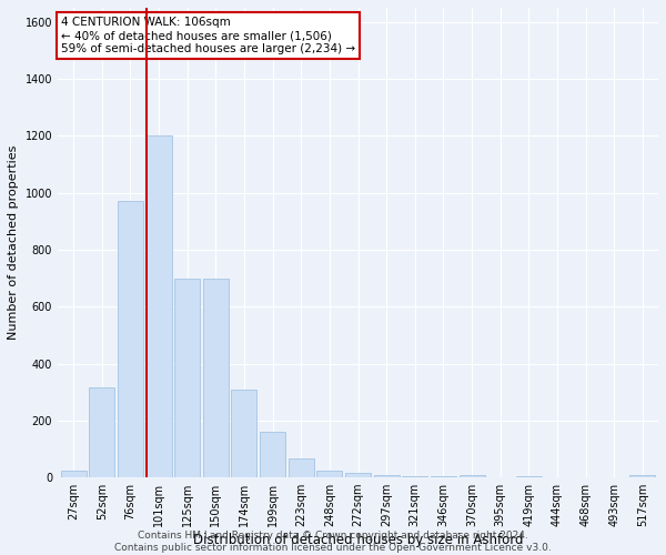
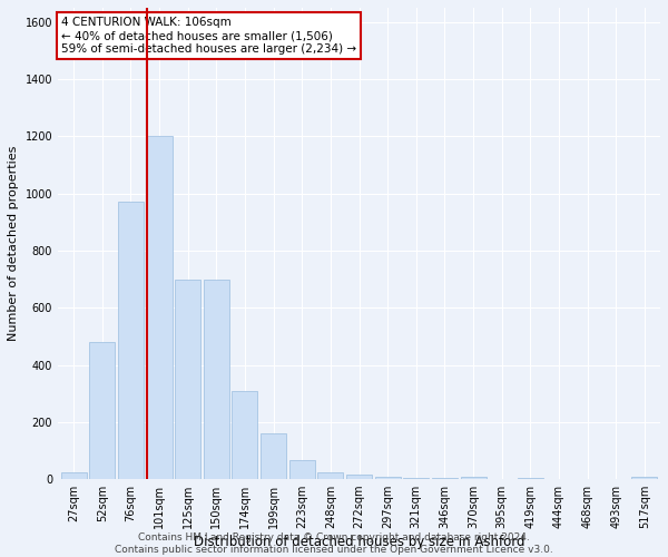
52sqm: 315 -> 480
